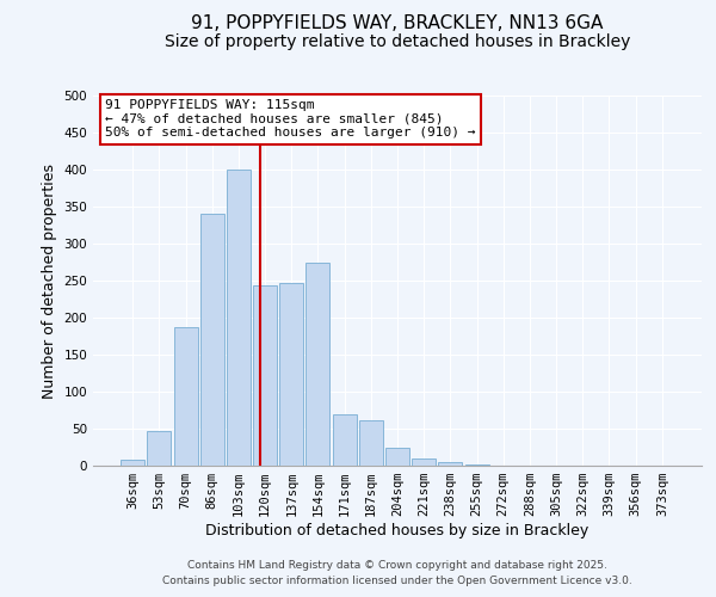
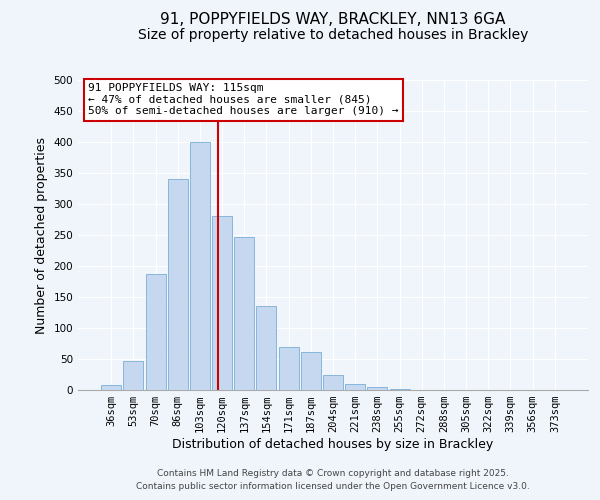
120sqm: 244 -> 280
154sqm: 274 -> 136
